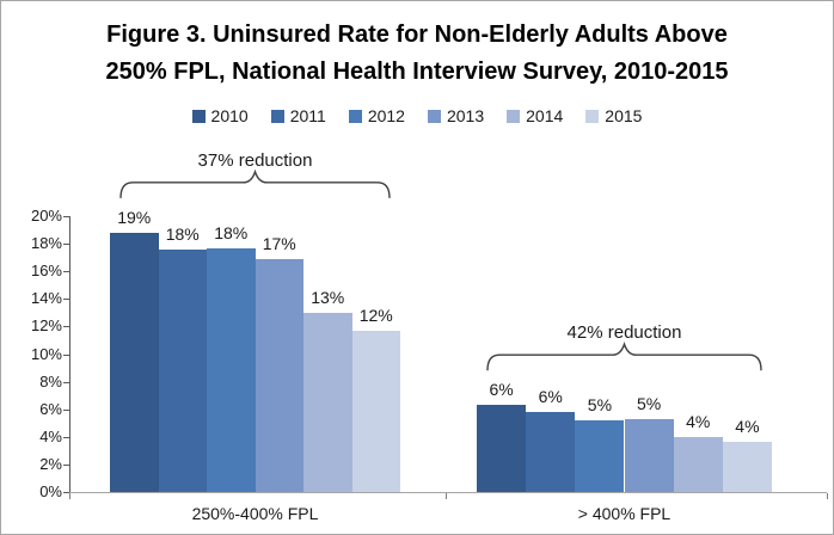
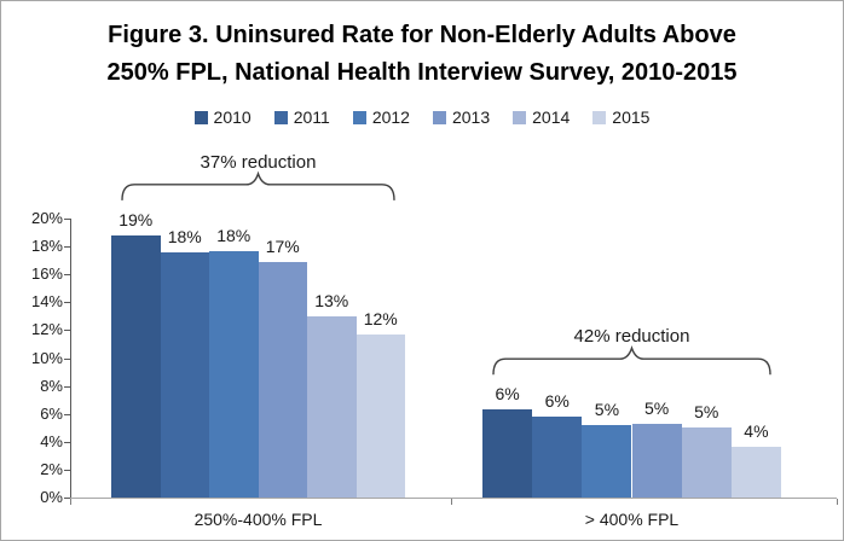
2014/> 400% FPL: 4% -> 5%
